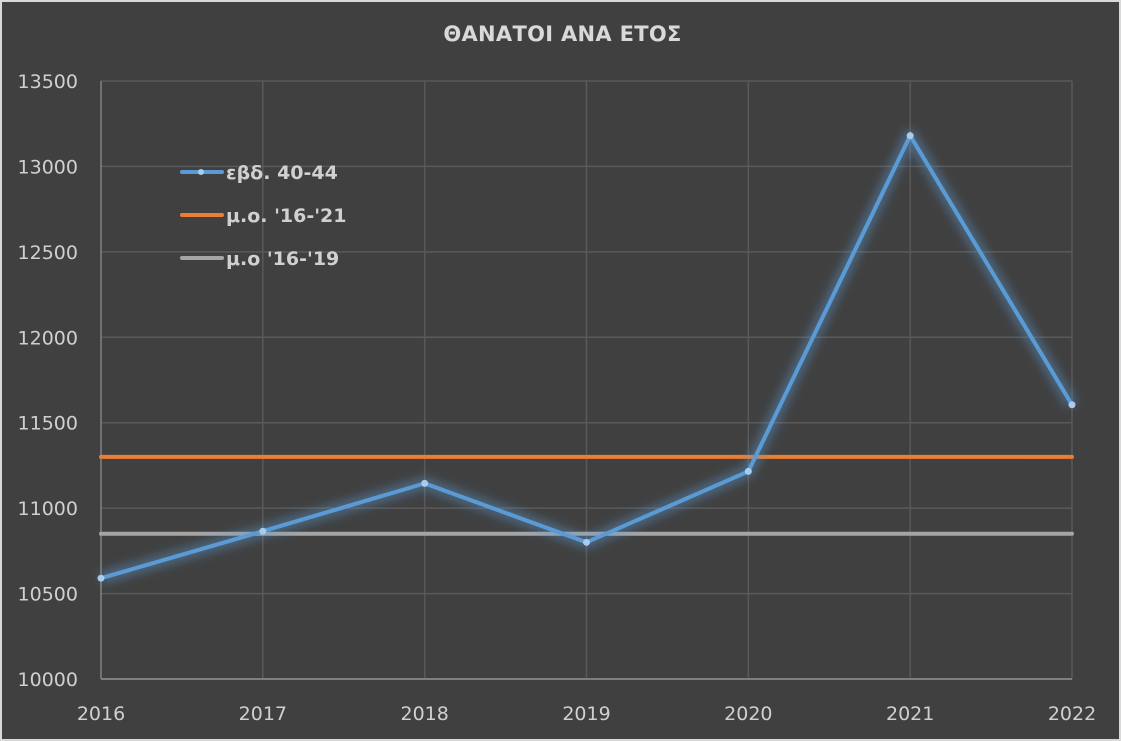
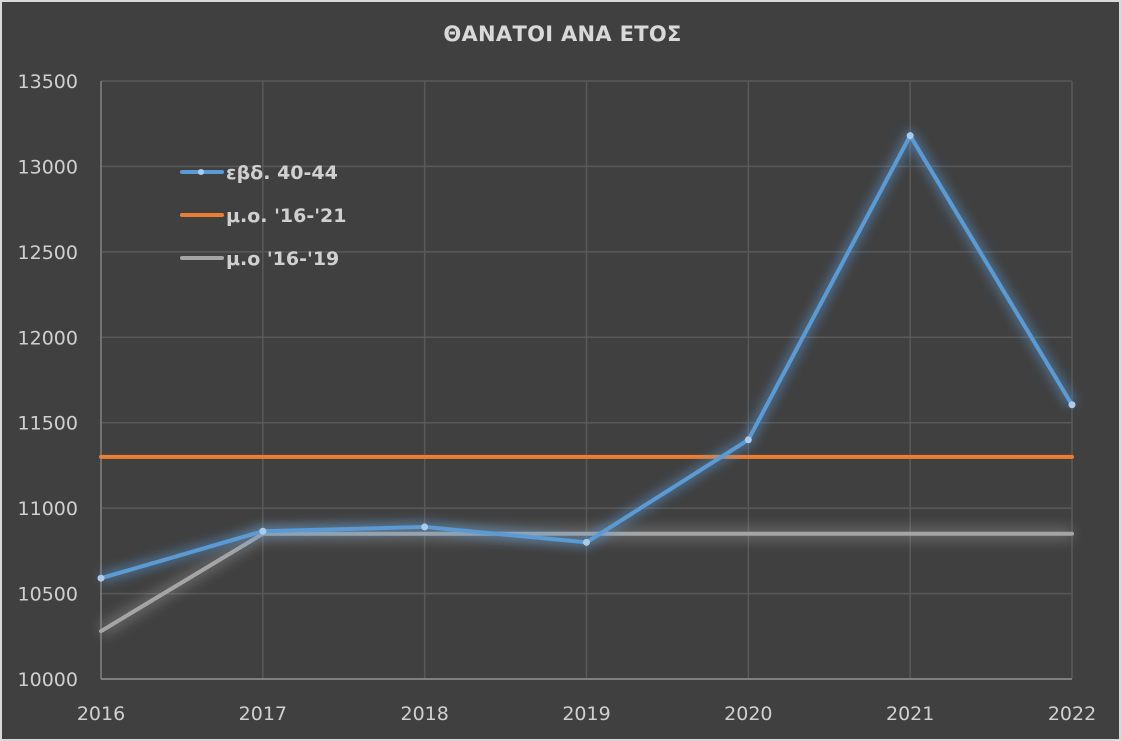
μ.ο '16-'19/2016: 10850 -> 10280
εβδ. 40-44/2018: 11140 -> 10890
εβδ. 40-44/2020: 11220 -> 11400
